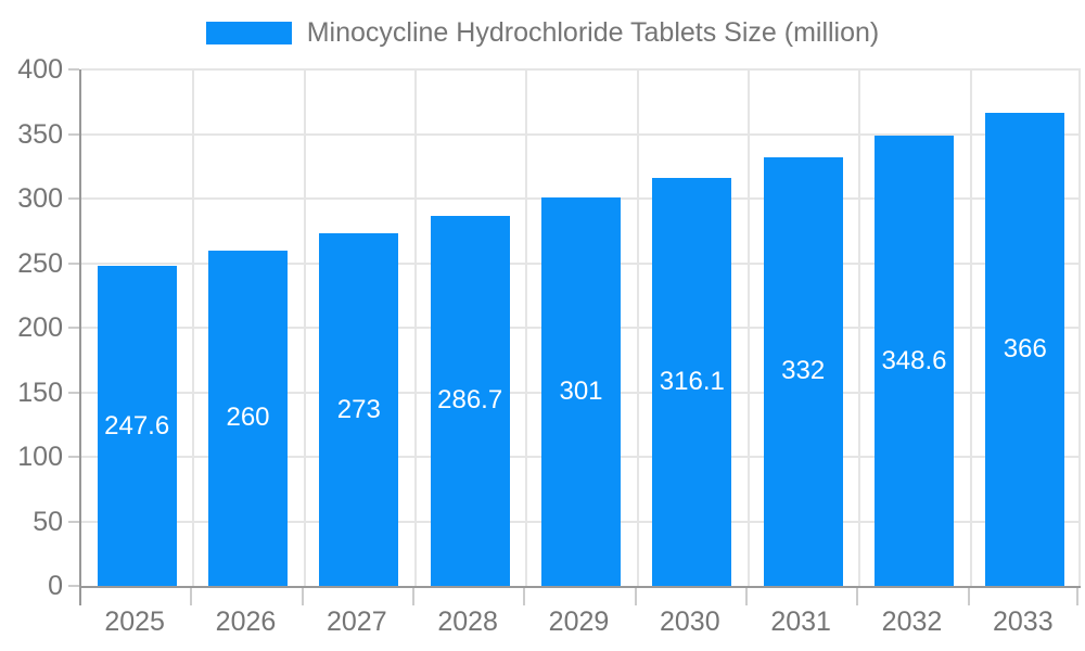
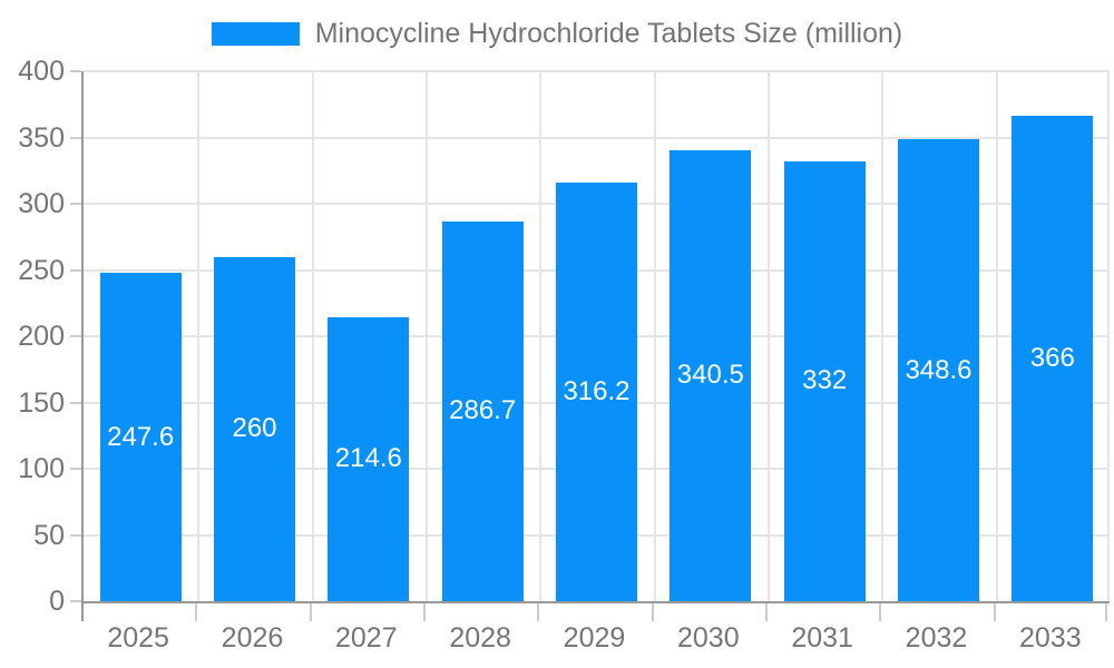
2027: 273 -> 214.6
2029: 301 -> 316.2
2030: 316.1 -> 340.5
